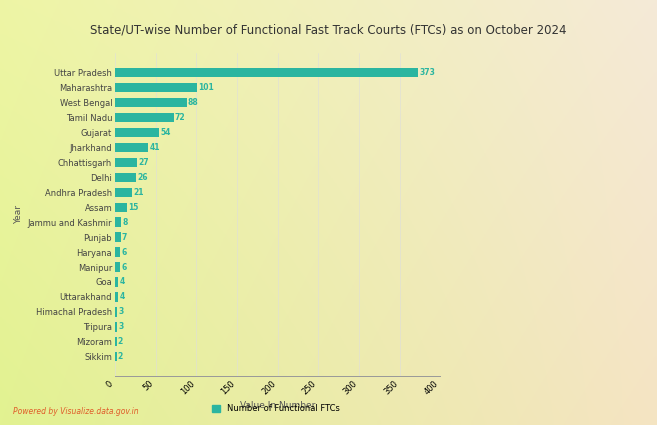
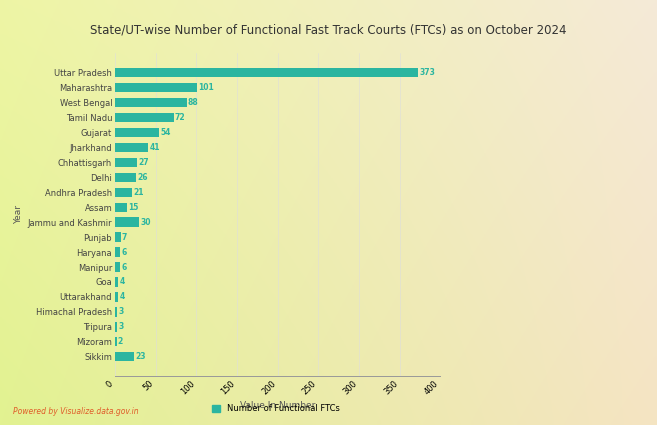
Jammu and Kashmir: 8 -> 30
Sikkim: 2 -> 23
